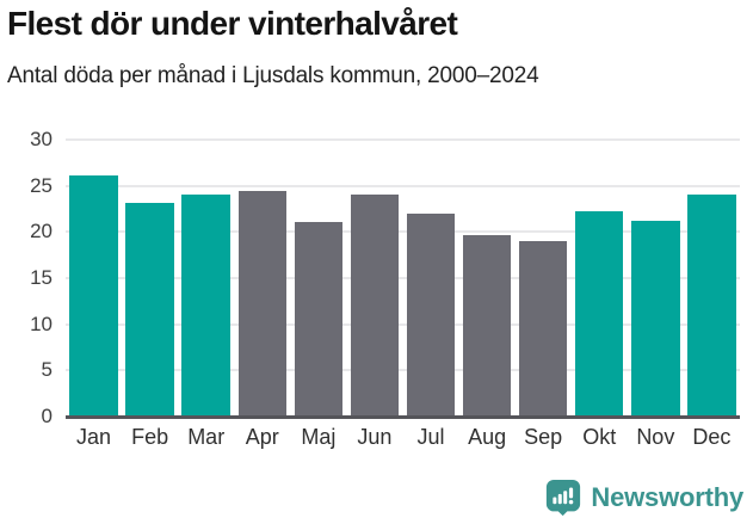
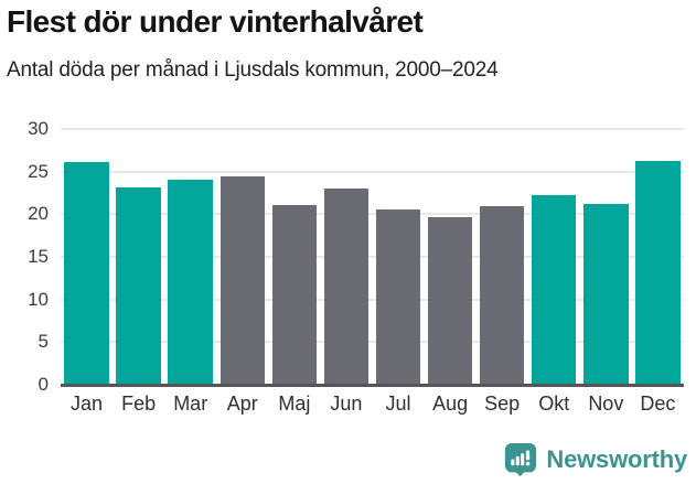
Jun: 24 -> 23
Jul: 22 -> 20
Sep: 19 -> 21
Dec: 24 -> 26
